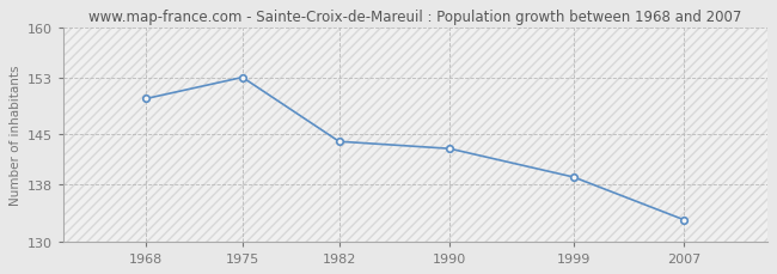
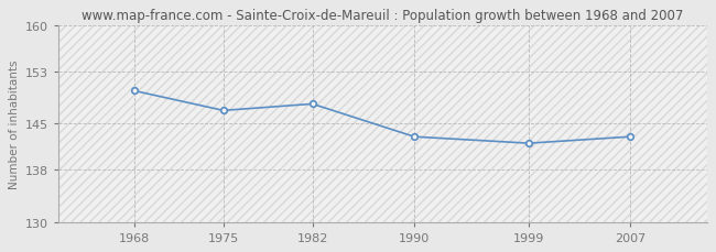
1975: 153 -> 147
1982: 144 -> 148
1999: 139 -> 142
2007: 133 -> 143
